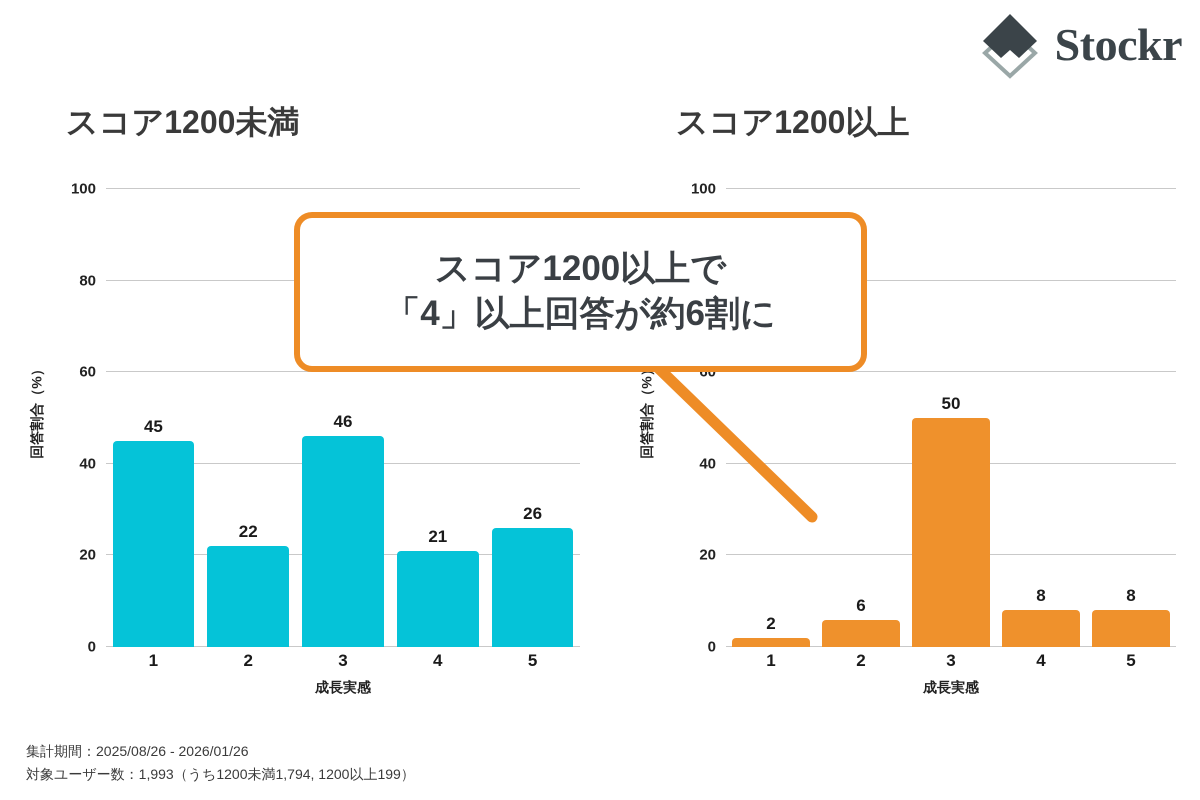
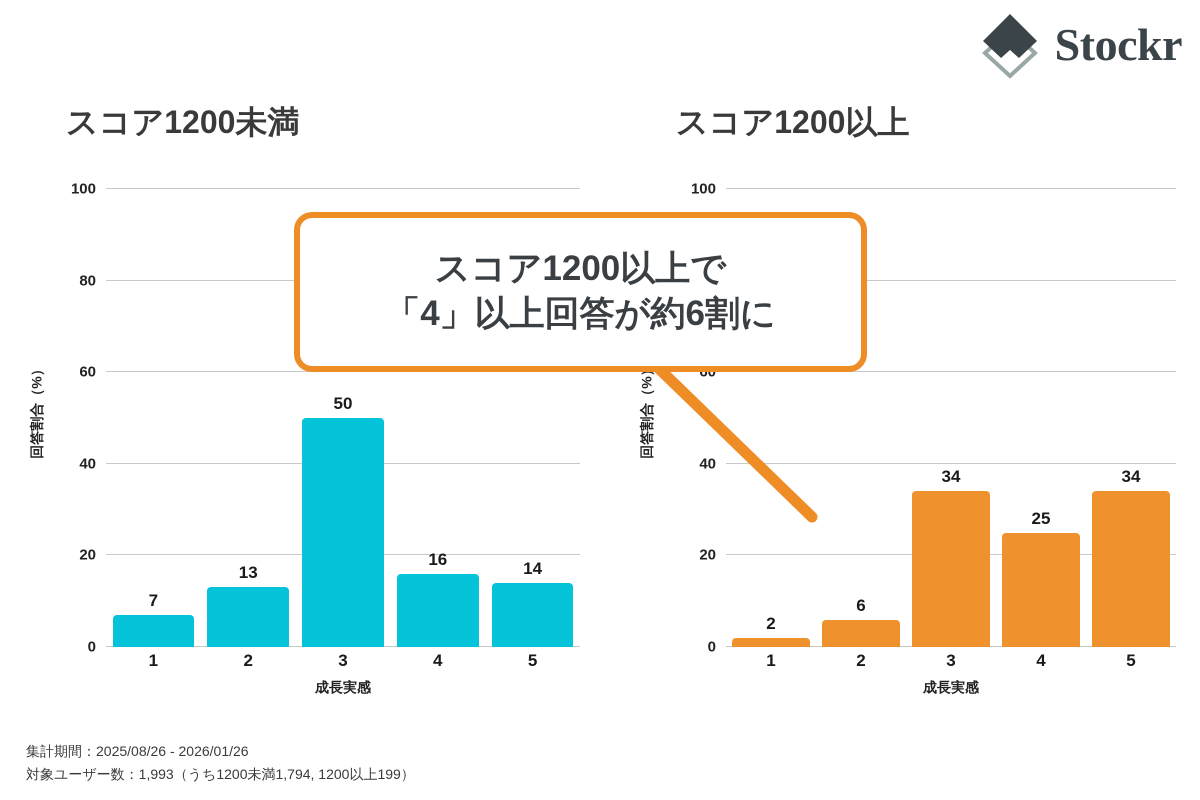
スコア1200未満/1: 45 -> 7
スコア1200未満/2: 22 -> 13
スコア1200未満/3: 46 -> 50
スコア1200未満/4: 21 -> 16
スコア1200未満/5: 26 -> 14
スコア1200以上/3: 50 -> 34
スコア1200以上/4: 8 -> 25
スコア1200以上/5: 8 -> 34
